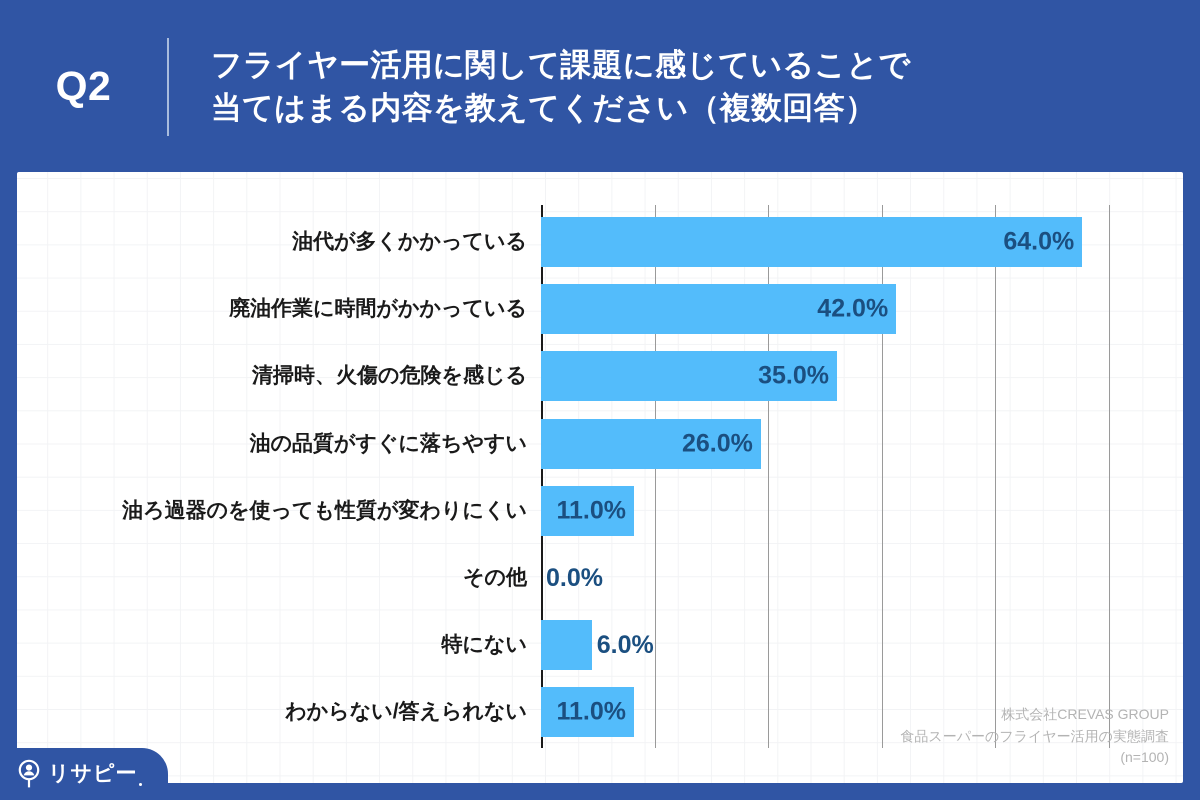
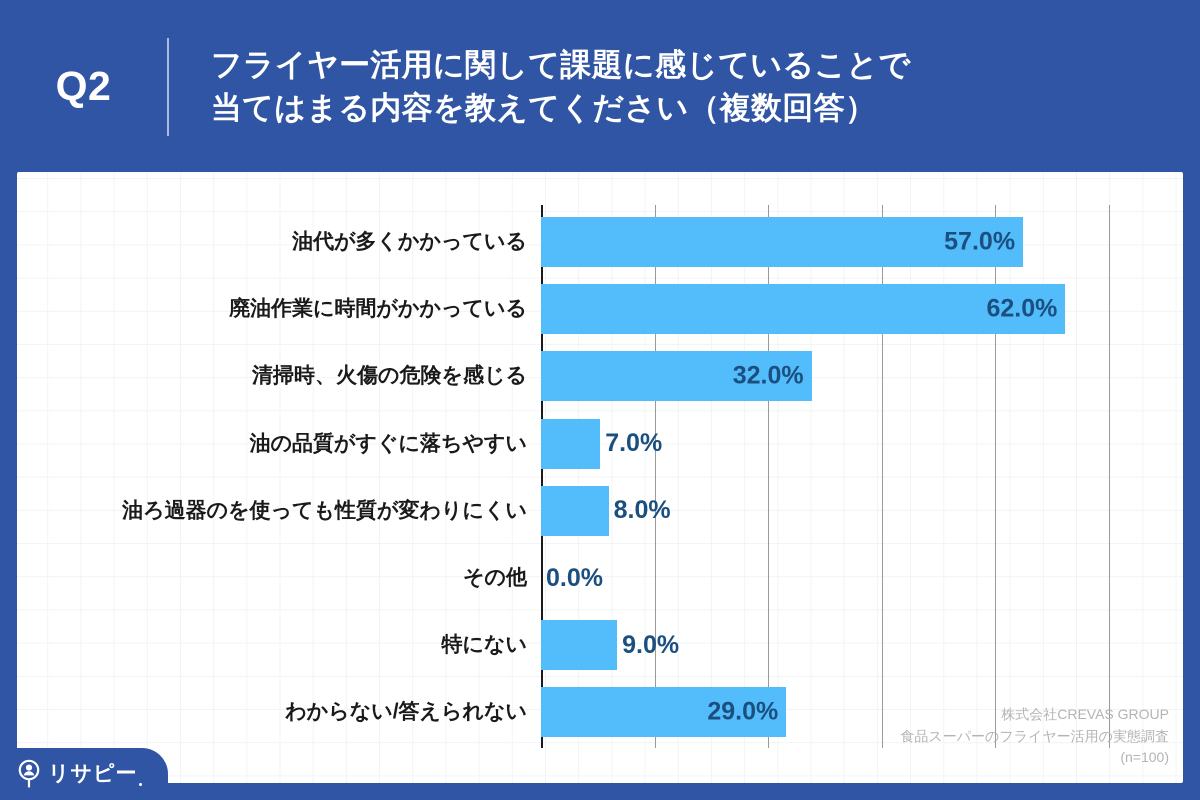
油代が多くかかっている: 64.0% -> 57.0%
廃油作業に時間がかかっている: 42.0% -> 62.0%
清掃時、火傷の危険を感じる: 35.0% -> 32.0%
油の品質がすぐに落ちやすい: 26.0% -> 7.0%
油ろ過器のを使っても性質が変わりにくい: 11.0% -> 8.0%
特にない: 6.0% -> 9.0%
わからない/答えられない: 11.0% -> 29.0%
